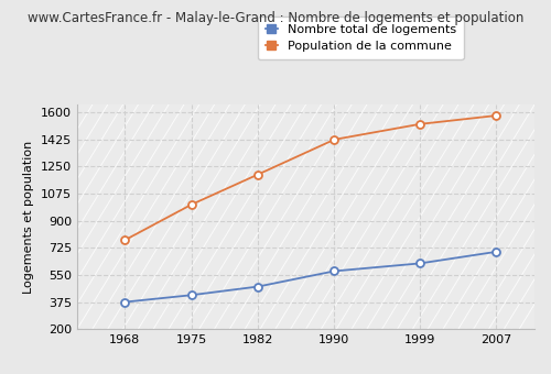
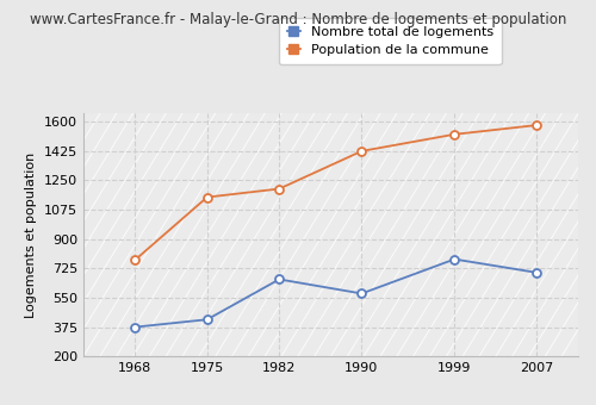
Population de la commune/1975: 1000 -> 1150
Nombre total de logements/1982: 480 -> 660
Nombre total de logements/1999: 620 -> 780
